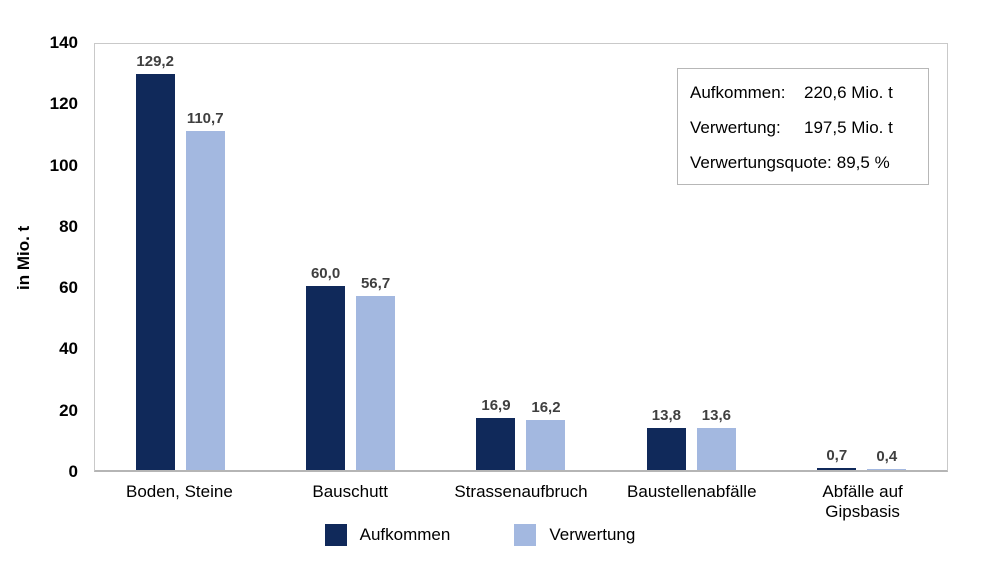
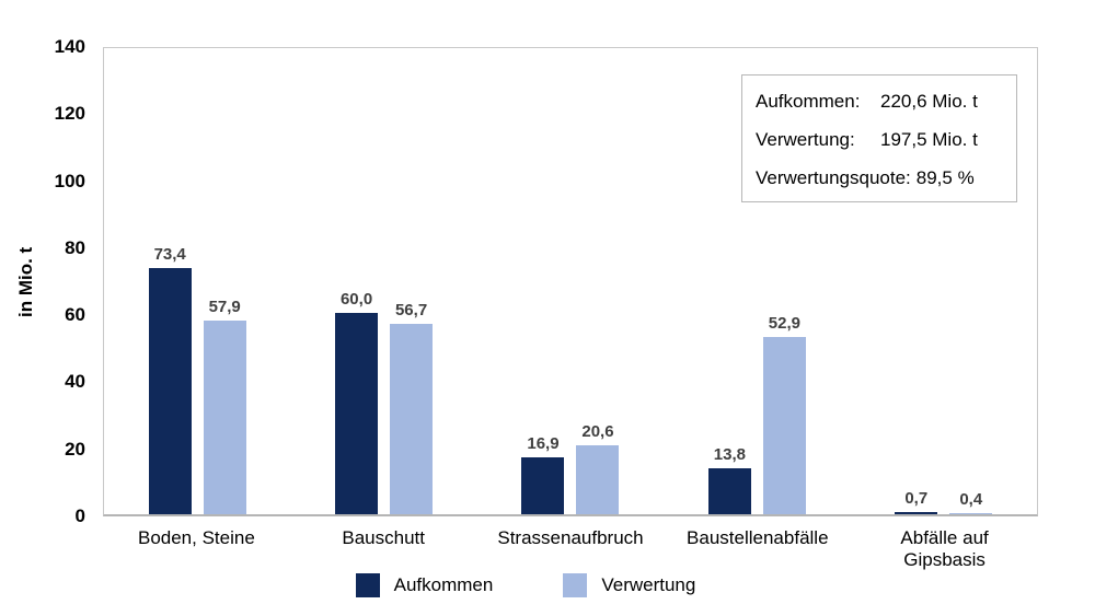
Aufkommen/Boden, Steine: 129,2 -> 73,4
Verwertung/Boden, Steine: 110,7 -> 57,9
Verwertung/Strassenaufbruch: 16,2 -> 20,6
Verwertung/Baustellenabfälle: 13,6 -> 52,9
